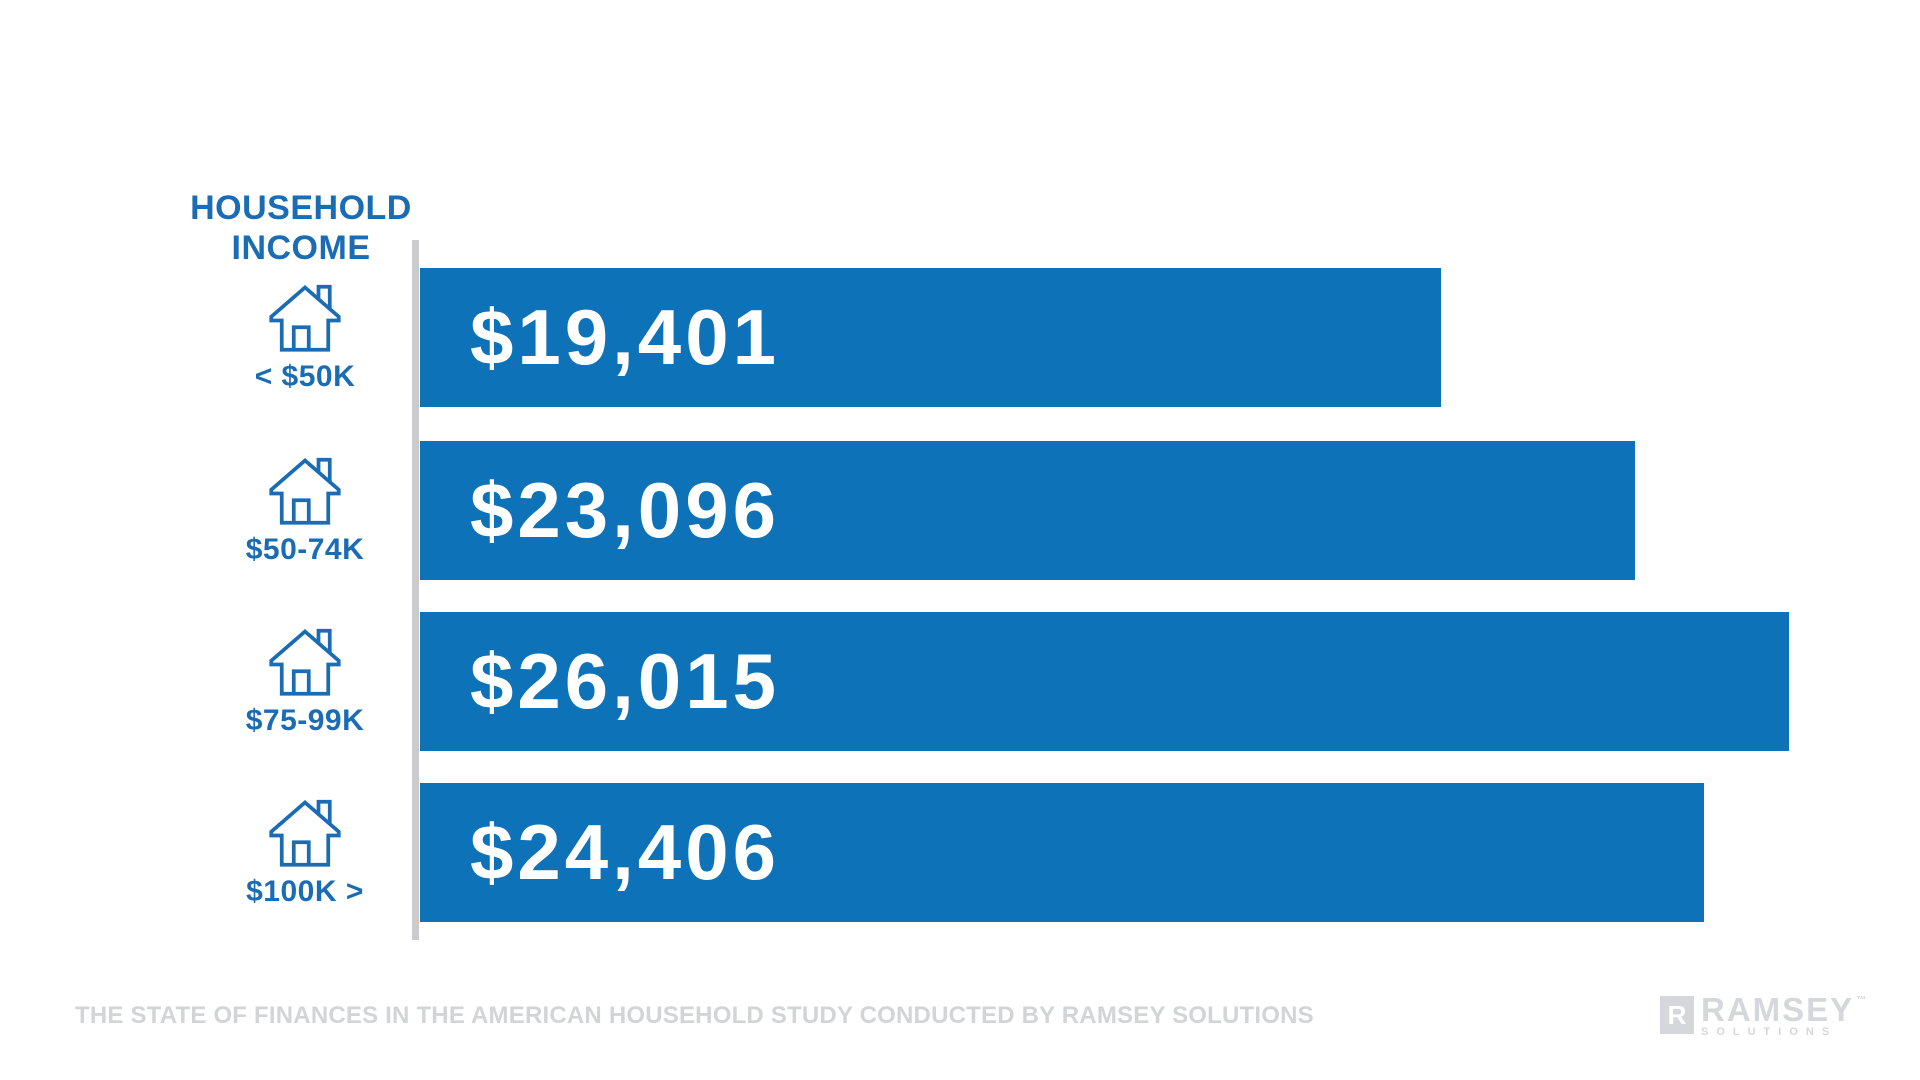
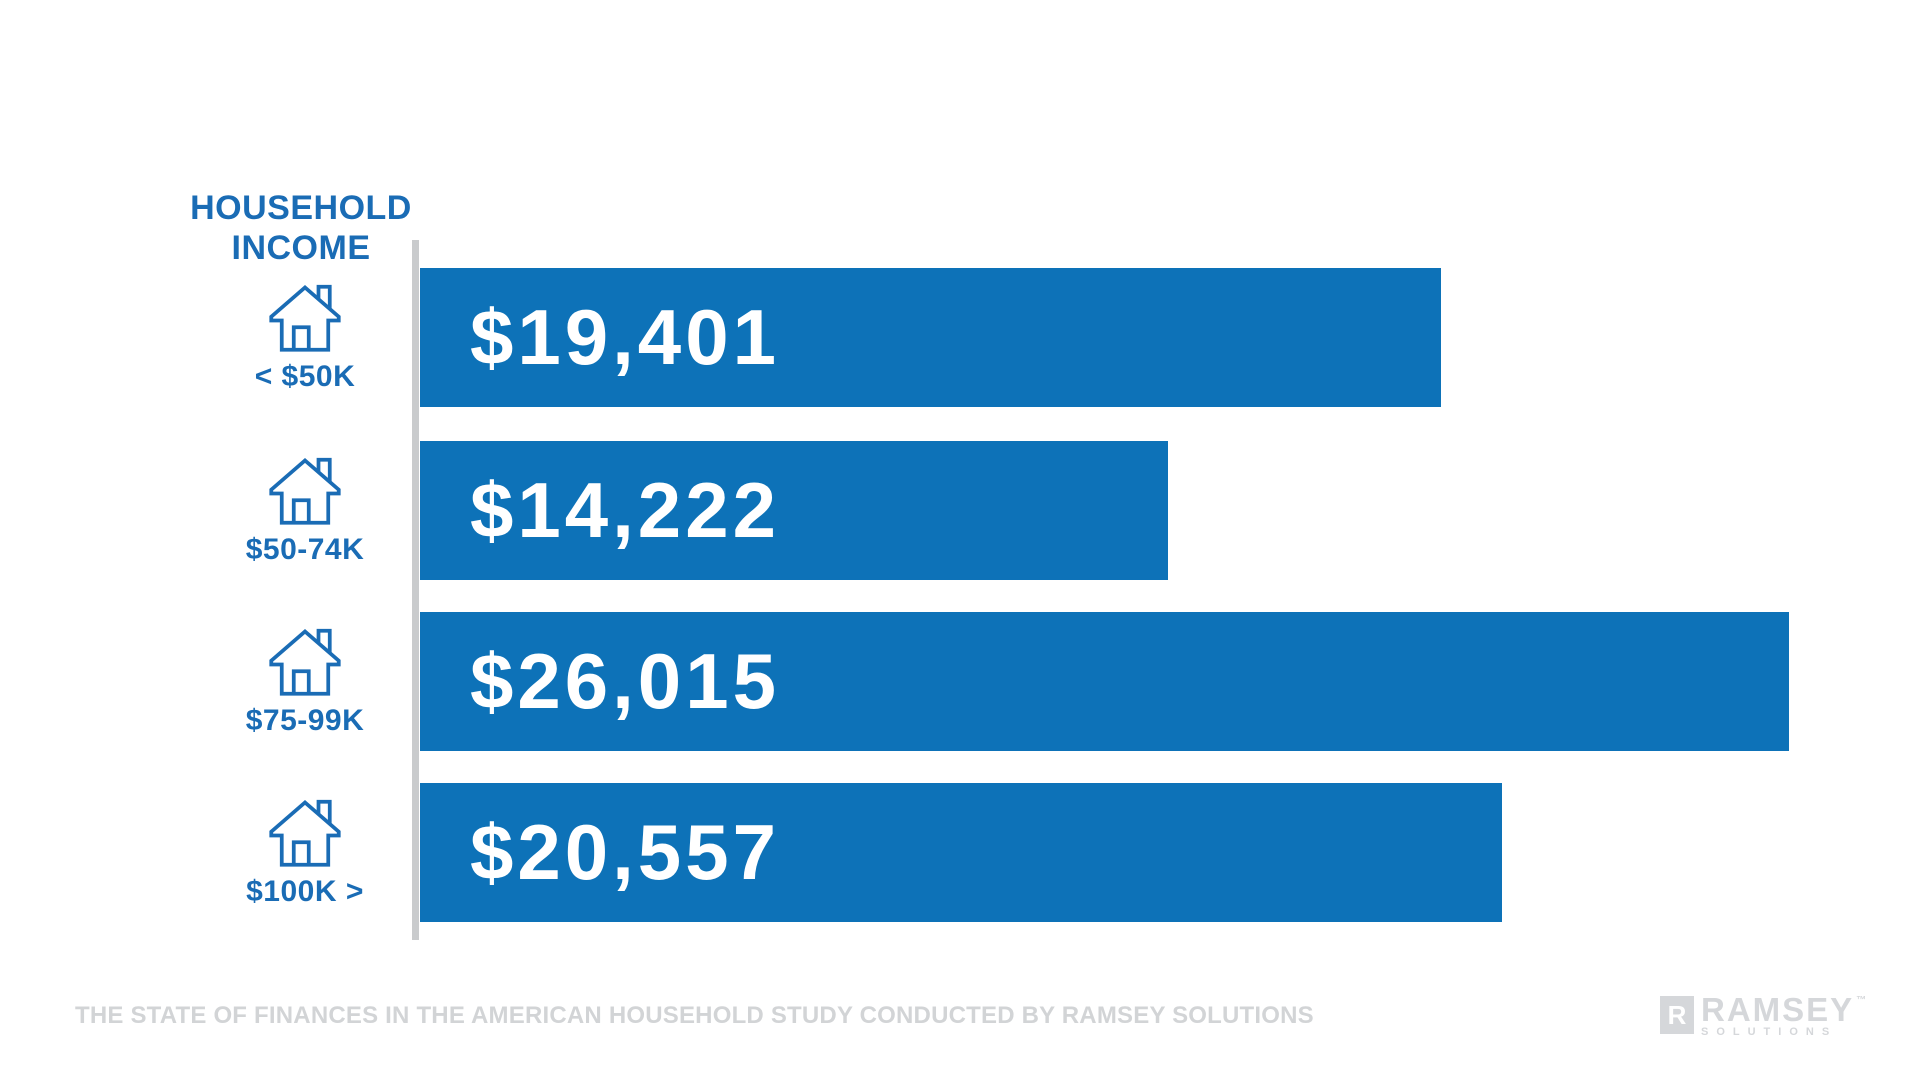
$50-74K: $23,096 -> $14,222
$100K >: $24,406 -> $20,557
